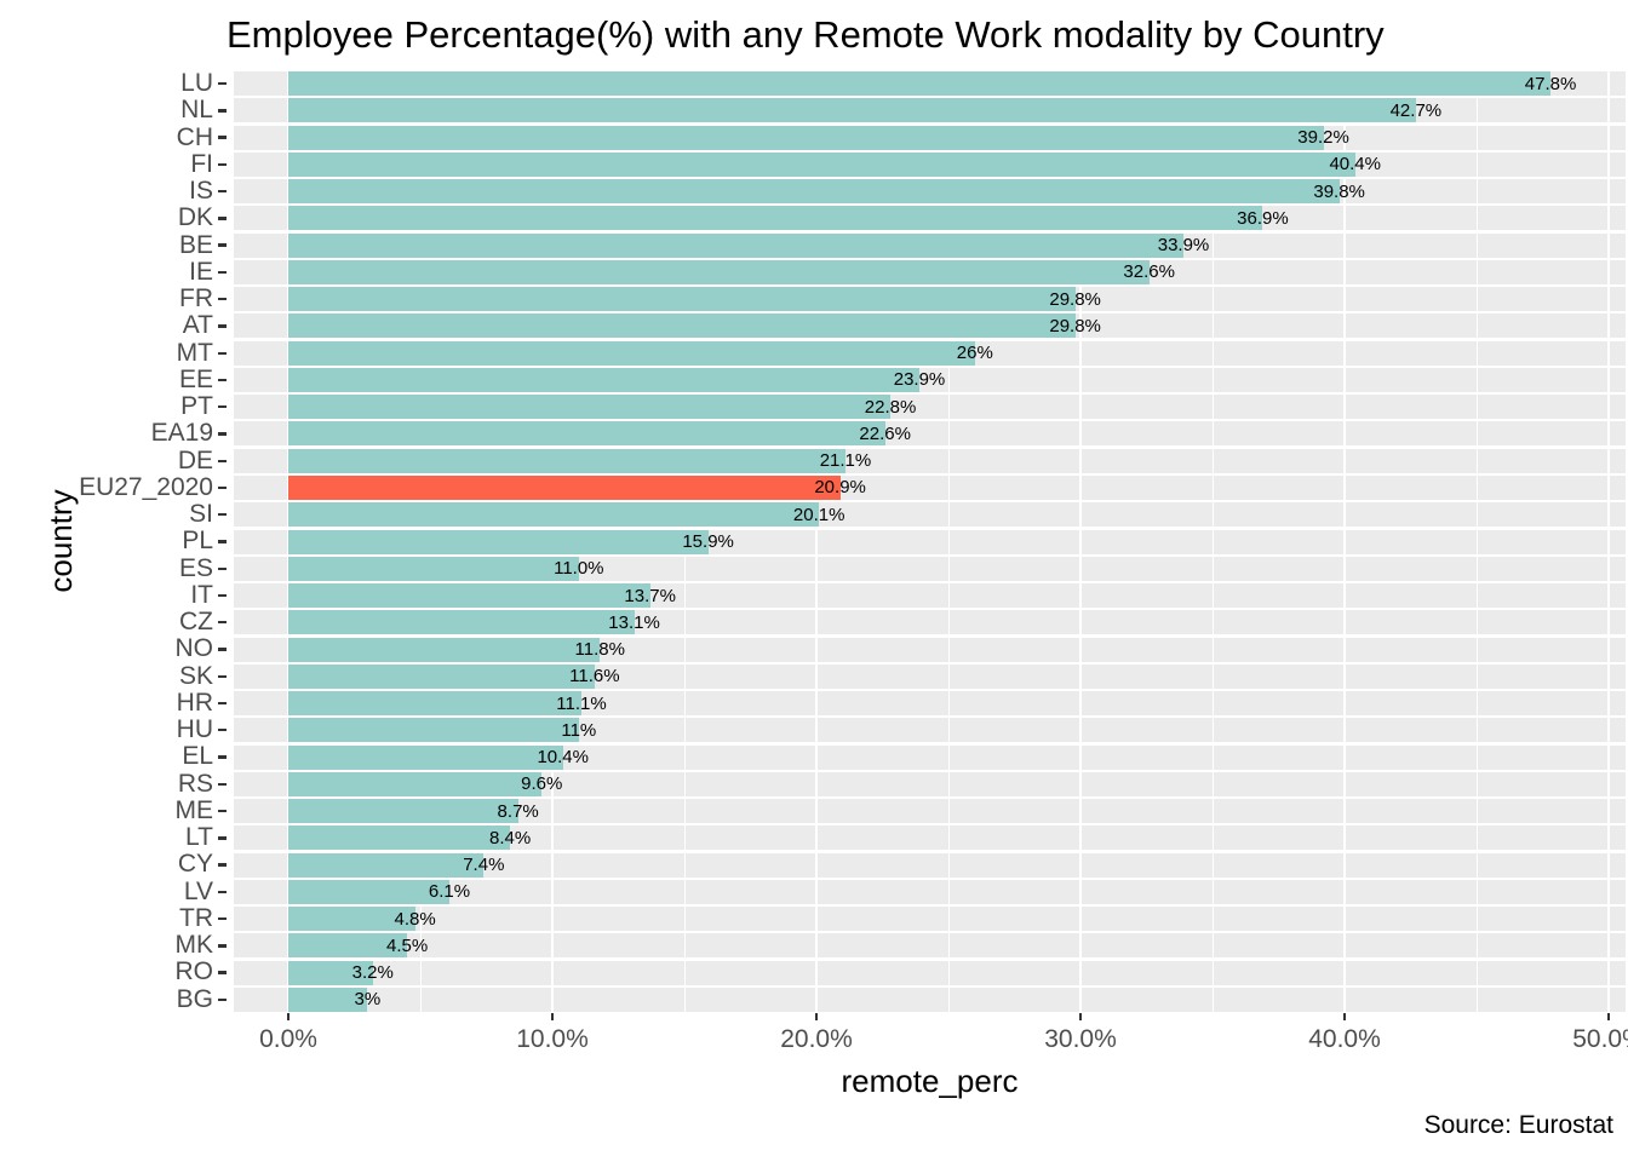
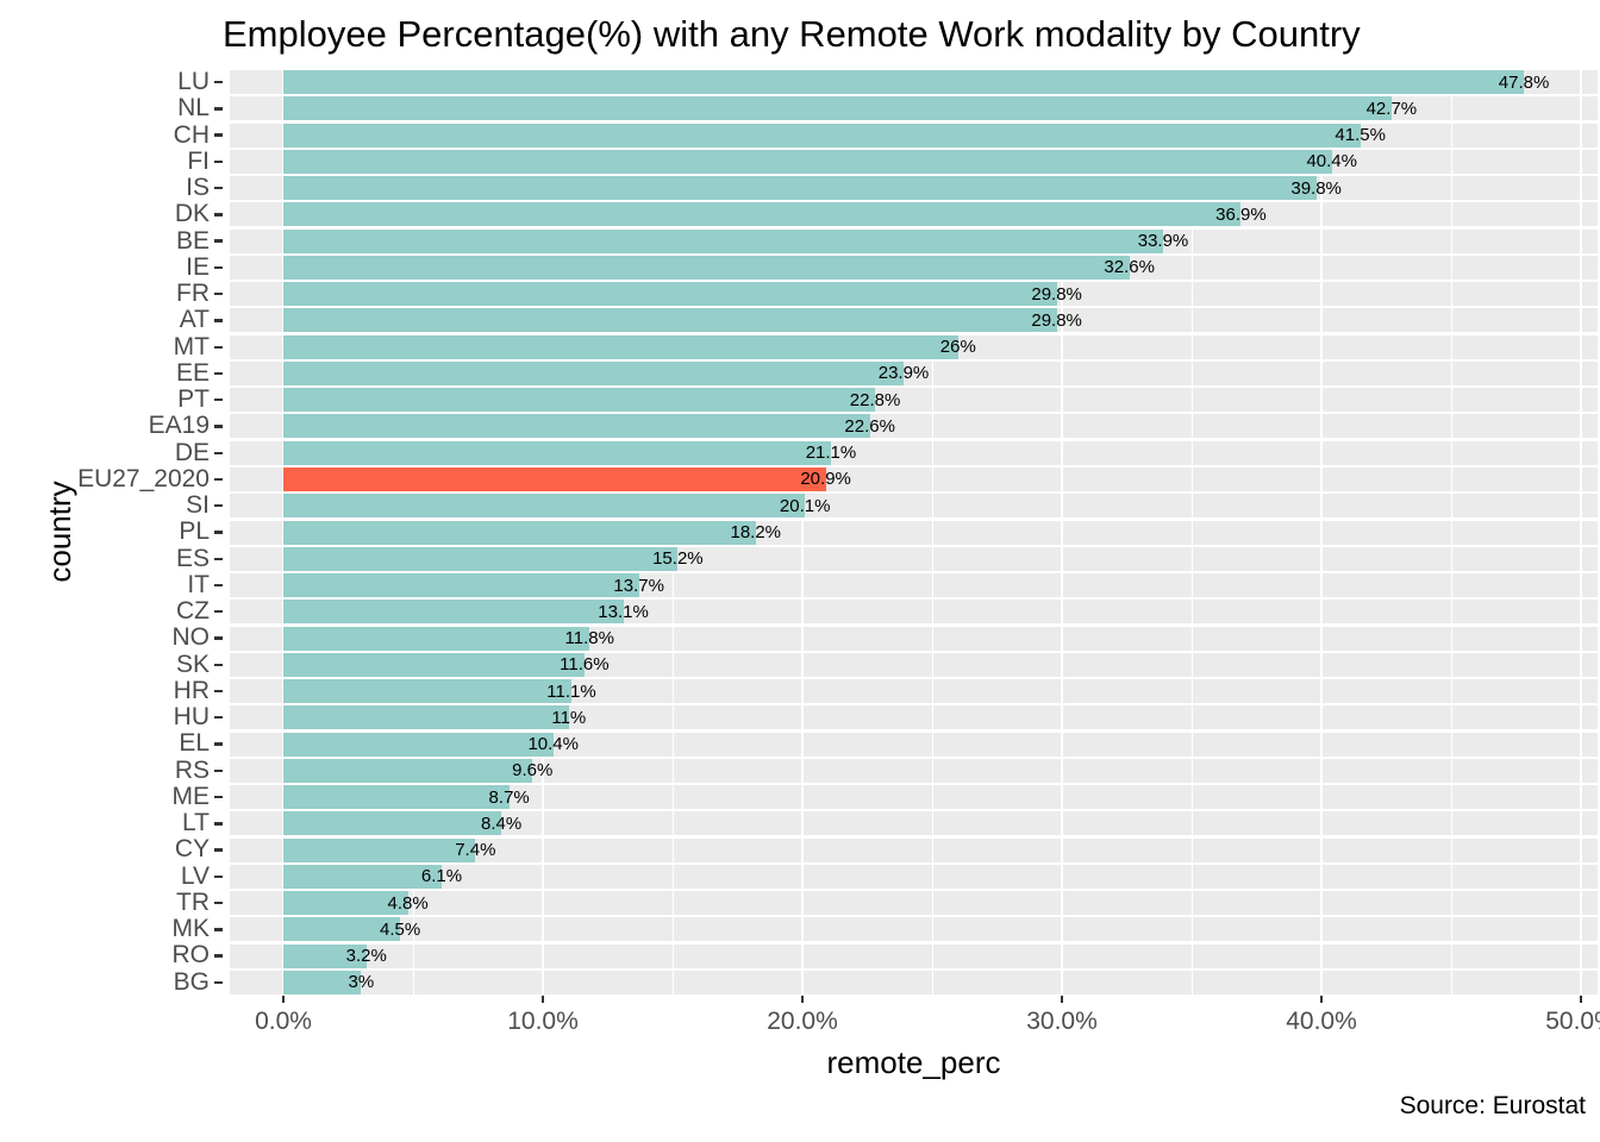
CH: 39.2% -> 41.5%
PL: 15.9% -> 18.2%
ES: 11.0% -> 15.2%
